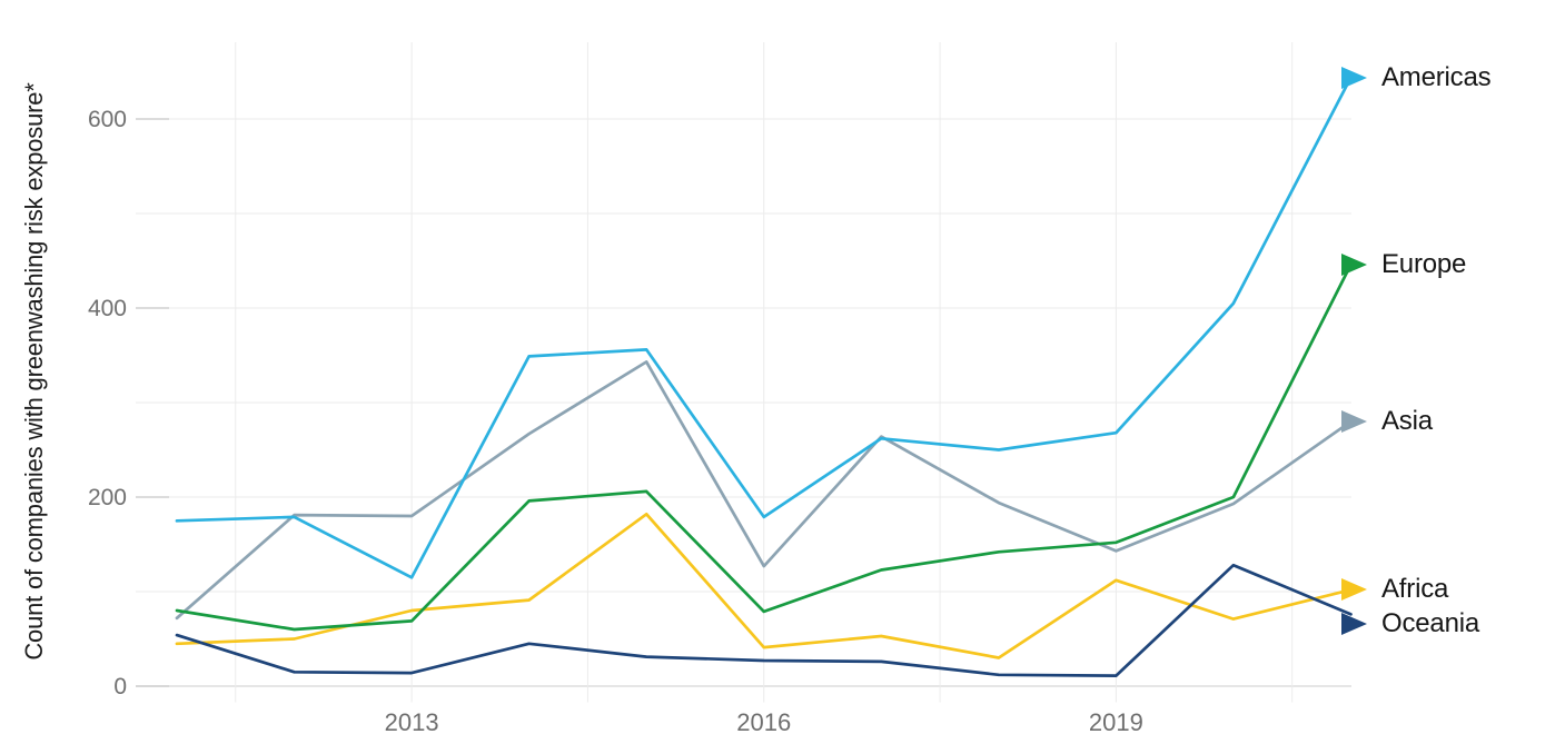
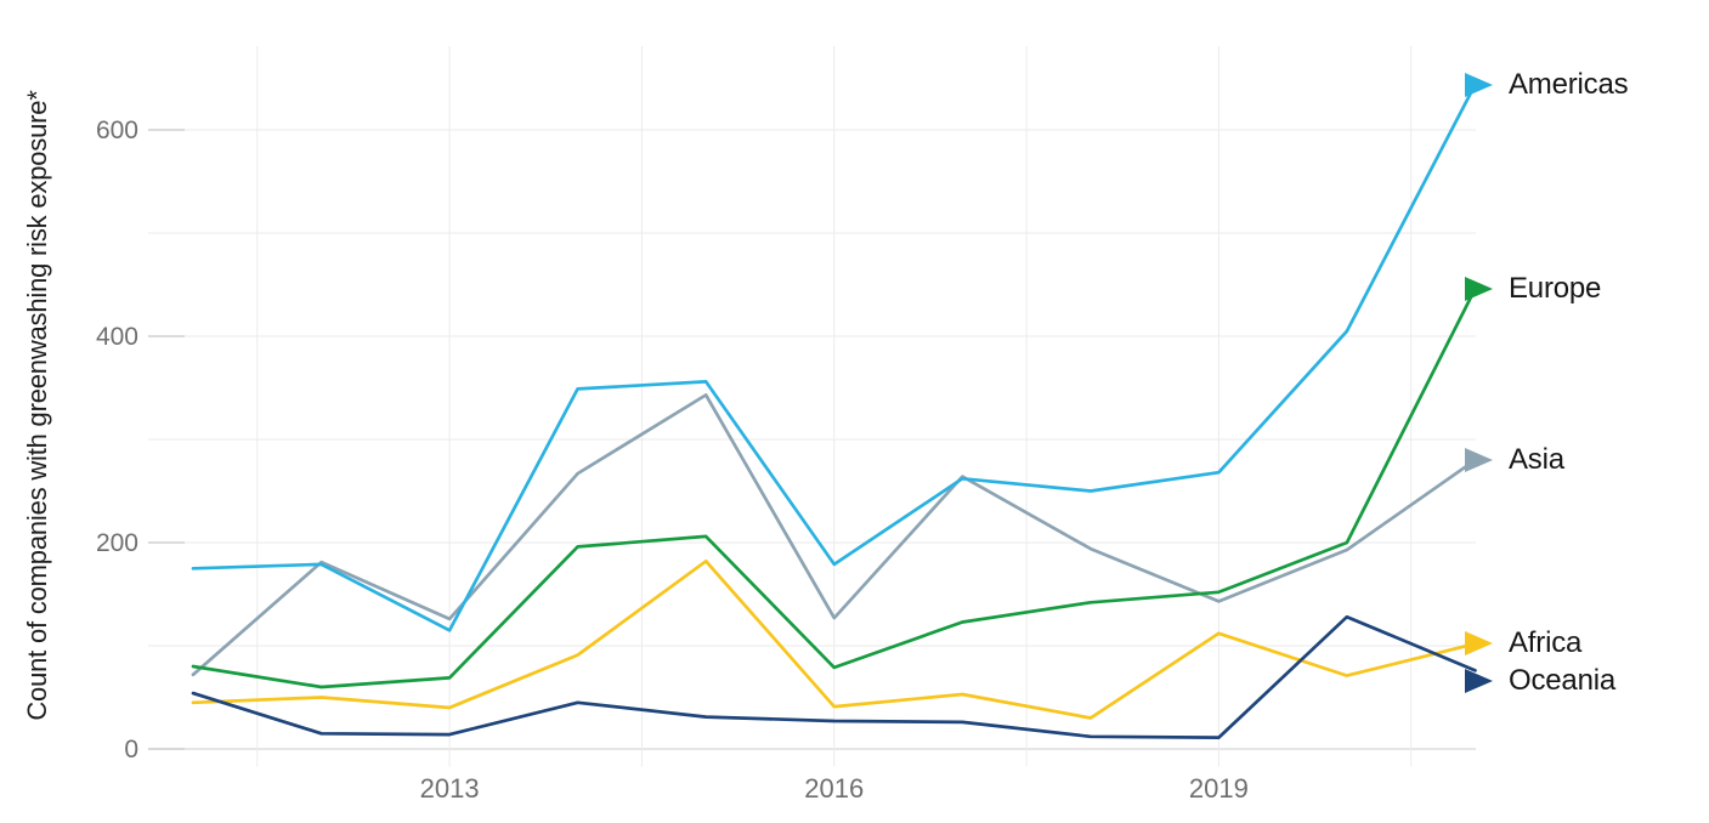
Asia/2013: 180 -> 130
Africa/2013: 80 -> 40
